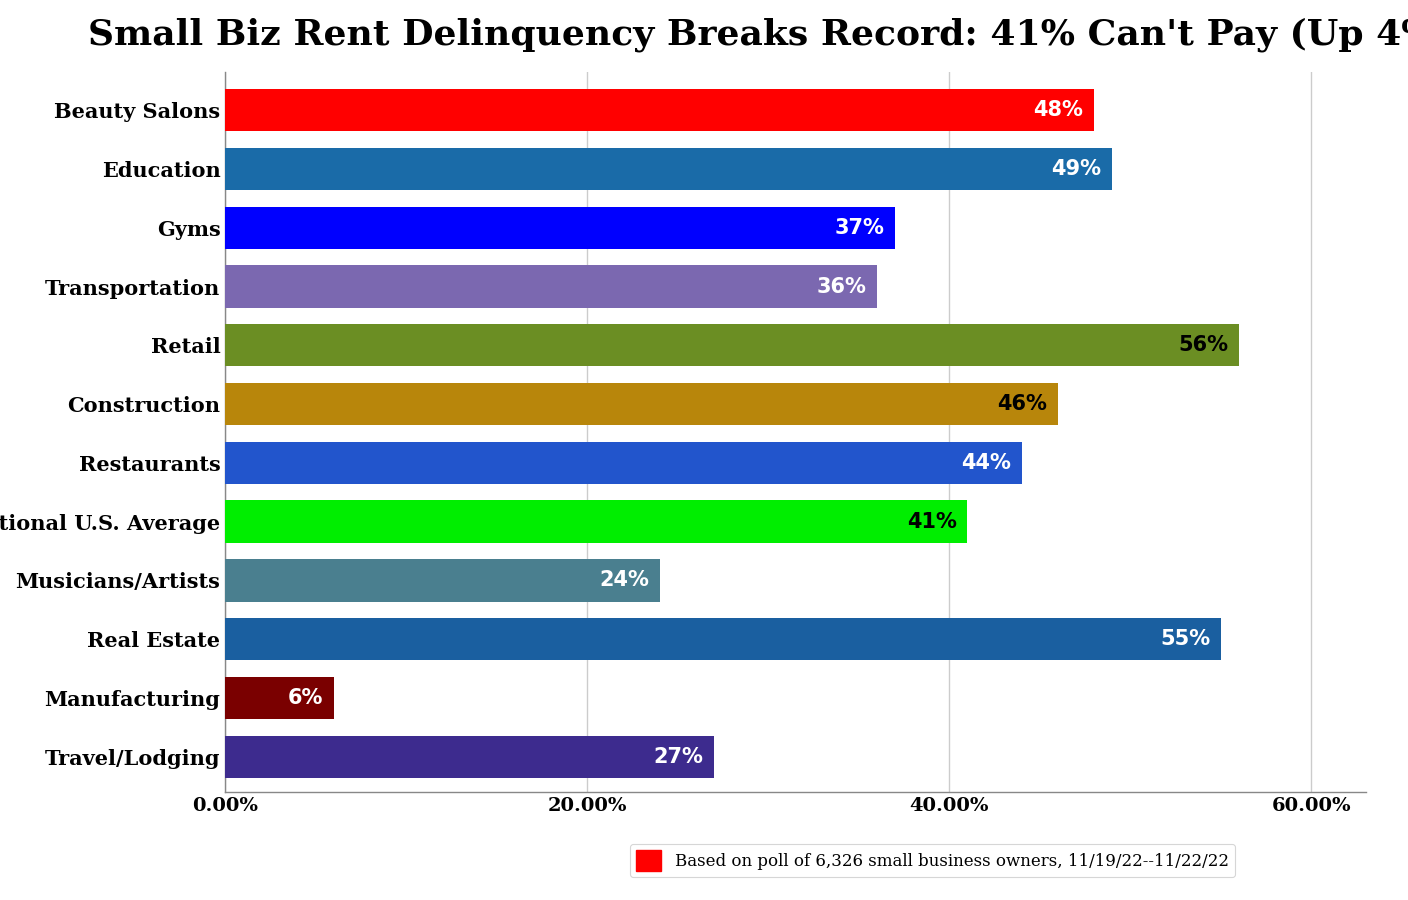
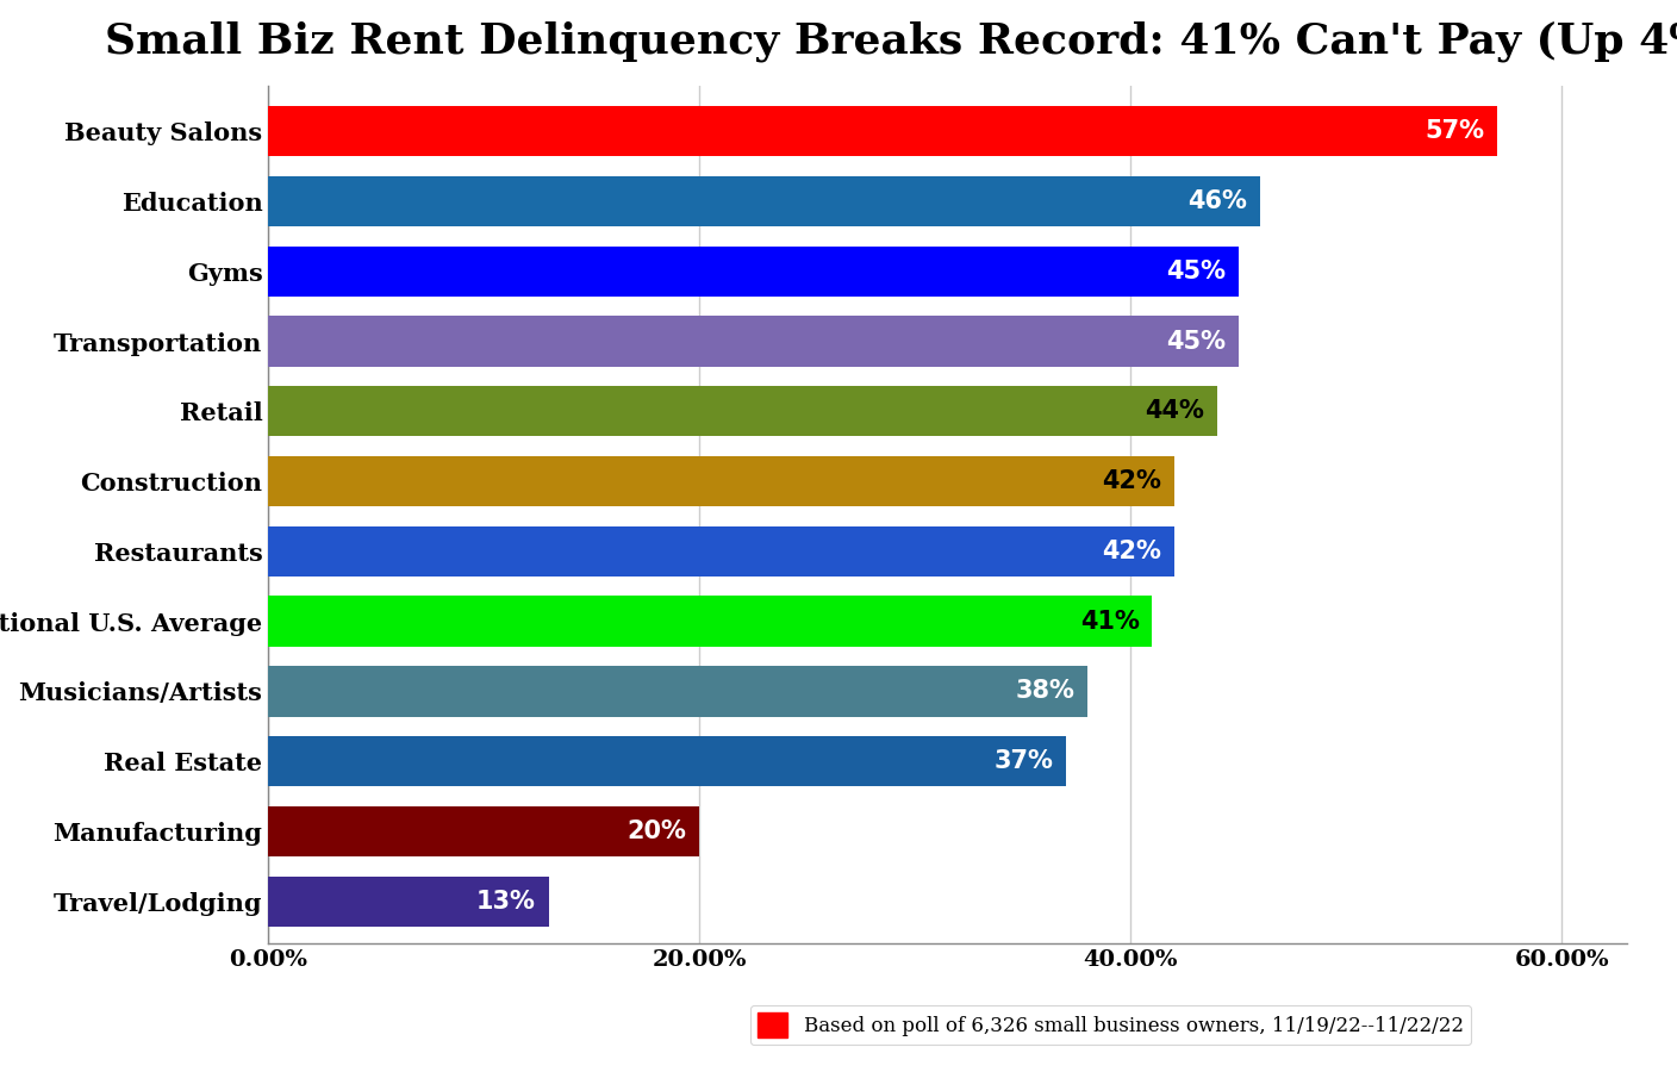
Beauty Salons: 48% -> 57%
Education: 49% -> 46%
Gyms: 37% -> 45%
Transportation: 36% -> 45%
Retail: 56% -> 44%
Construction: 46% -> 42%
Restaurants: 44% -> 42%
Musicians/Artists: 24% -> 38%
Real Estate: 55% -> 37%
Manufacturing: 6% -> 20%
Travel/Lodging: 27% -> 13%
